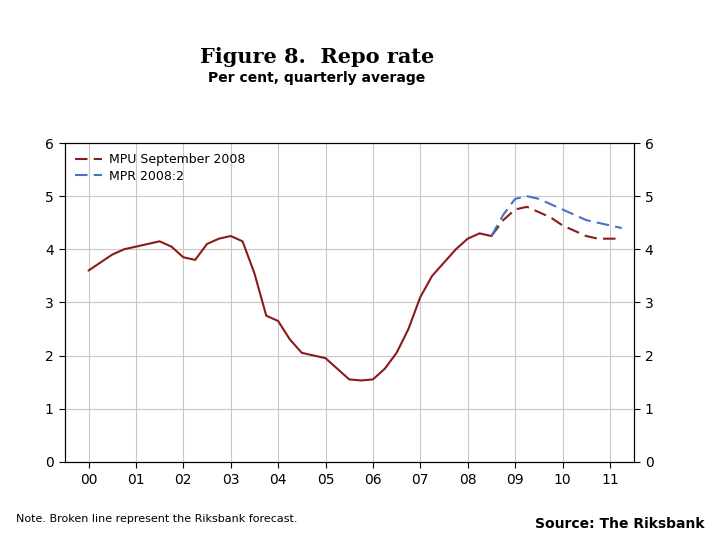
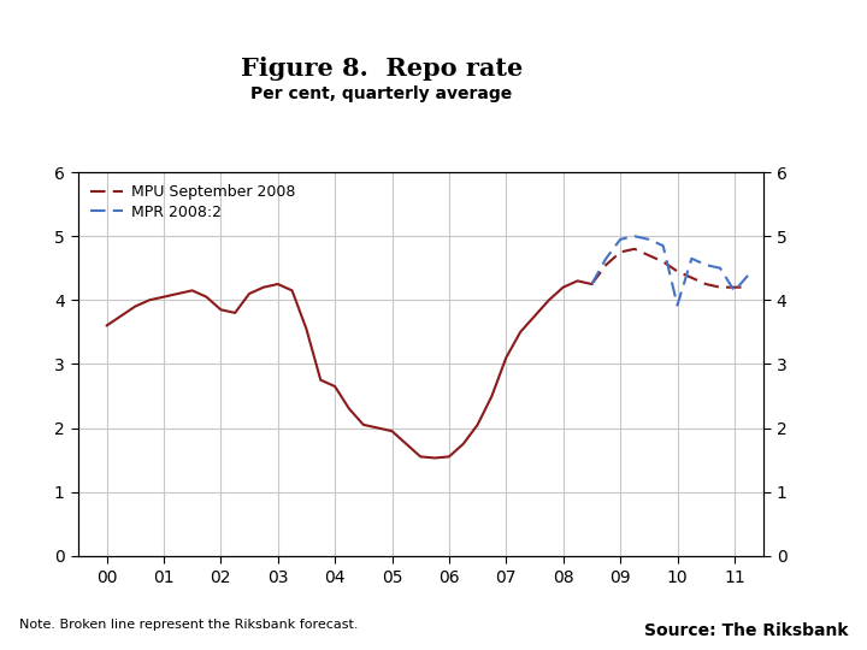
MPR 2008:2/10: 4.75 -> 3.92
MPR 2008:2/11: 4.45 -> 4.14
